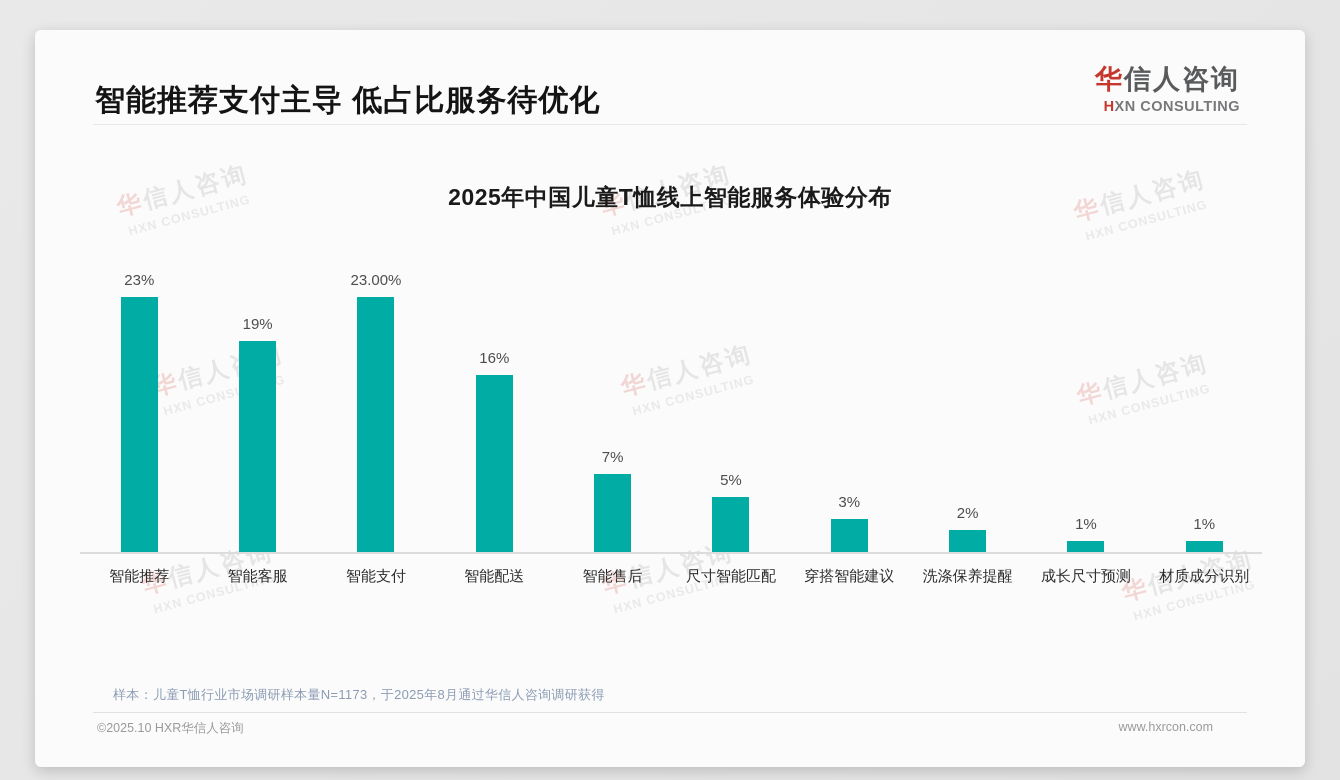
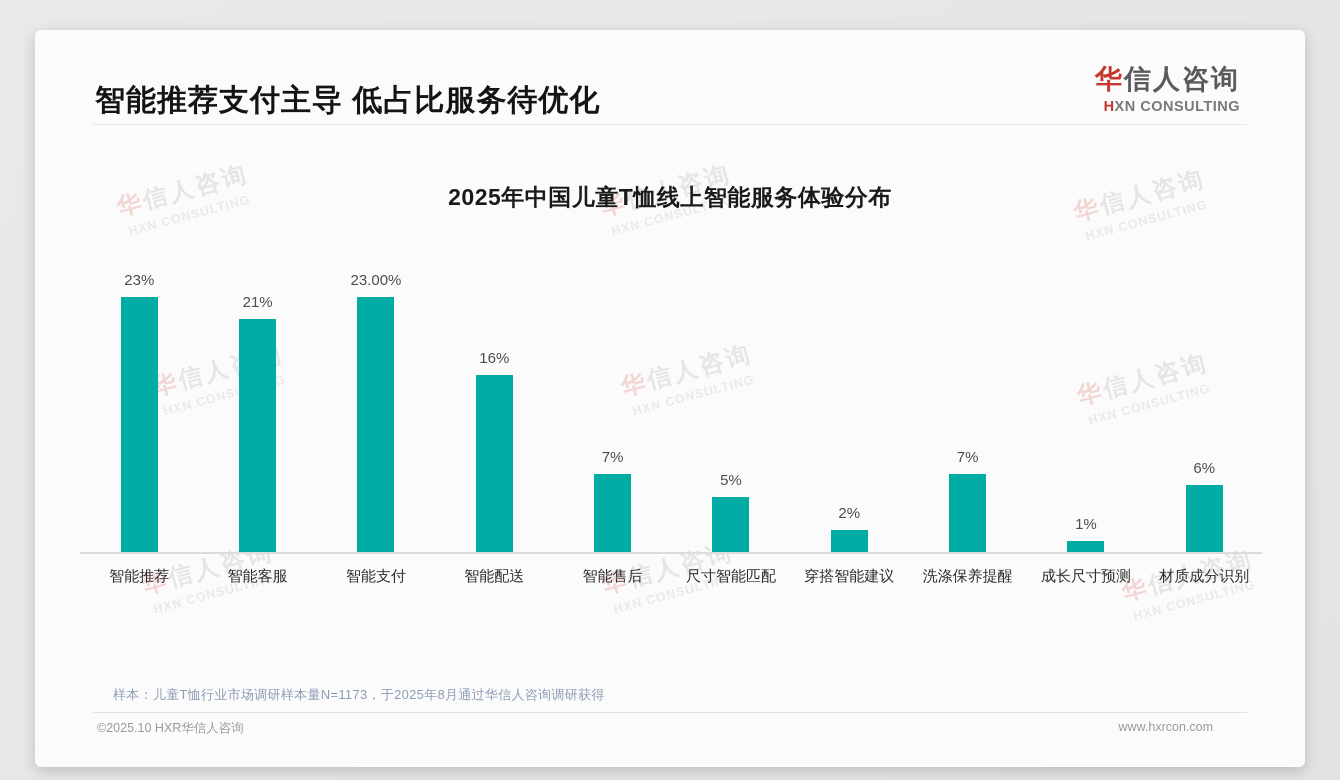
智能客服: 19% -> 21%
穿搭智能建议: 3% -> 2%
洗涤保养提醒: 2% -> 7%
材质成分识别: 1% -> 6%
